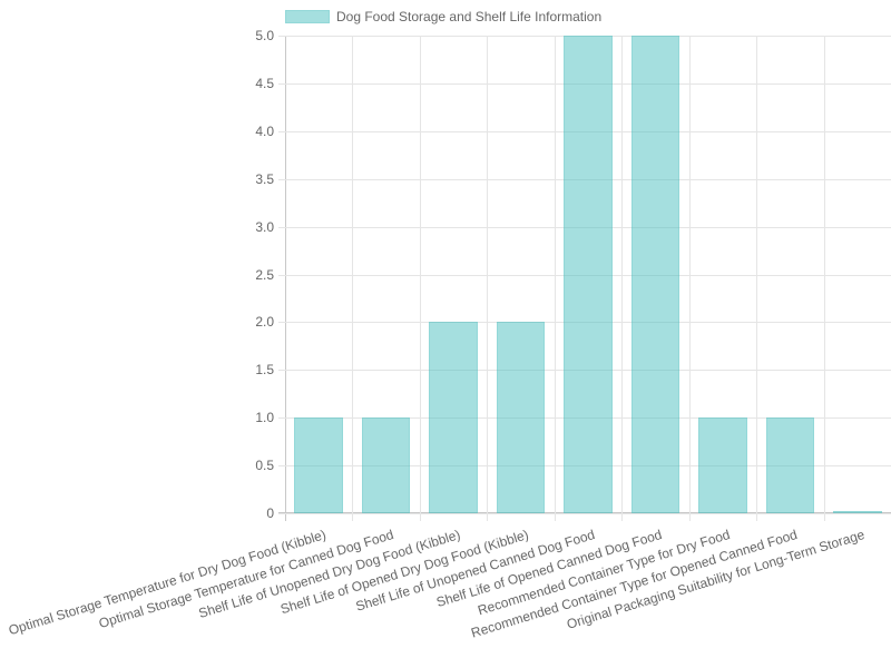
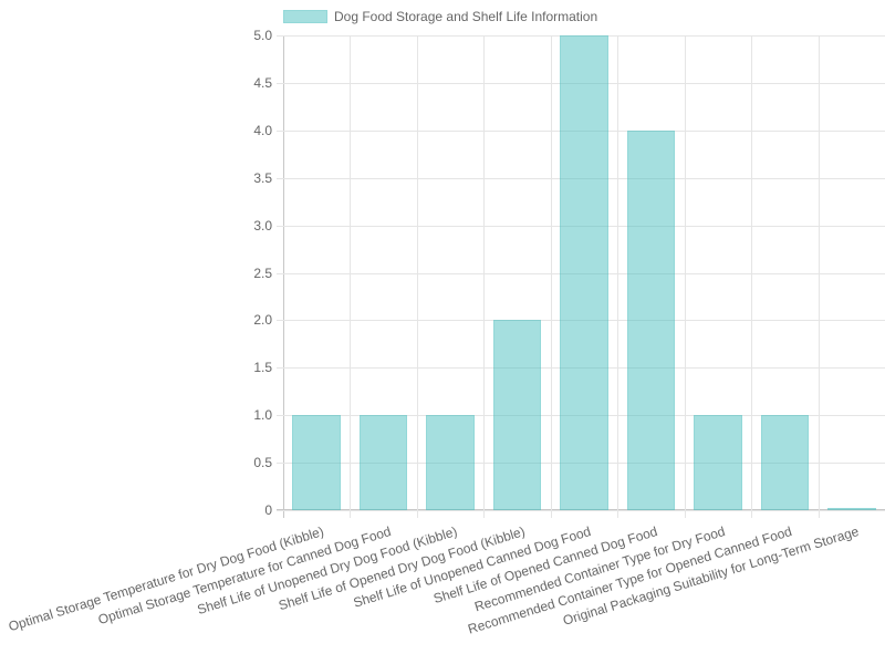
Shelf Life of Unopened Dry Dog Food (Kibble): 2 -> 1
Shelf Life of Opened Canned Dog Food: 5 -> 4
